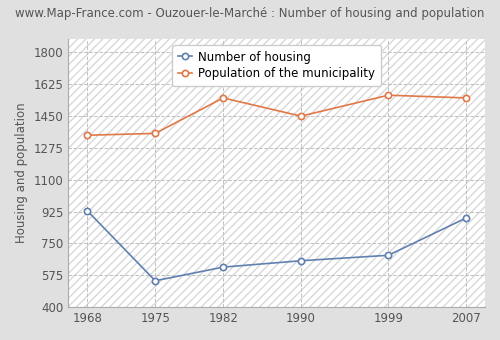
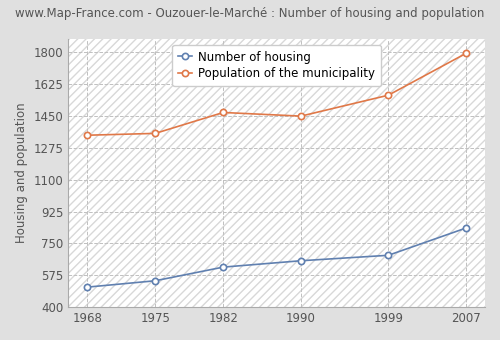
Number of housing/1968: 930 -> 510
Population of the municipality/1982: 1550 -> 1470
Number of housing/2007: 890 -> 840
Population of the municipality/2007: 1550 -> 1800
